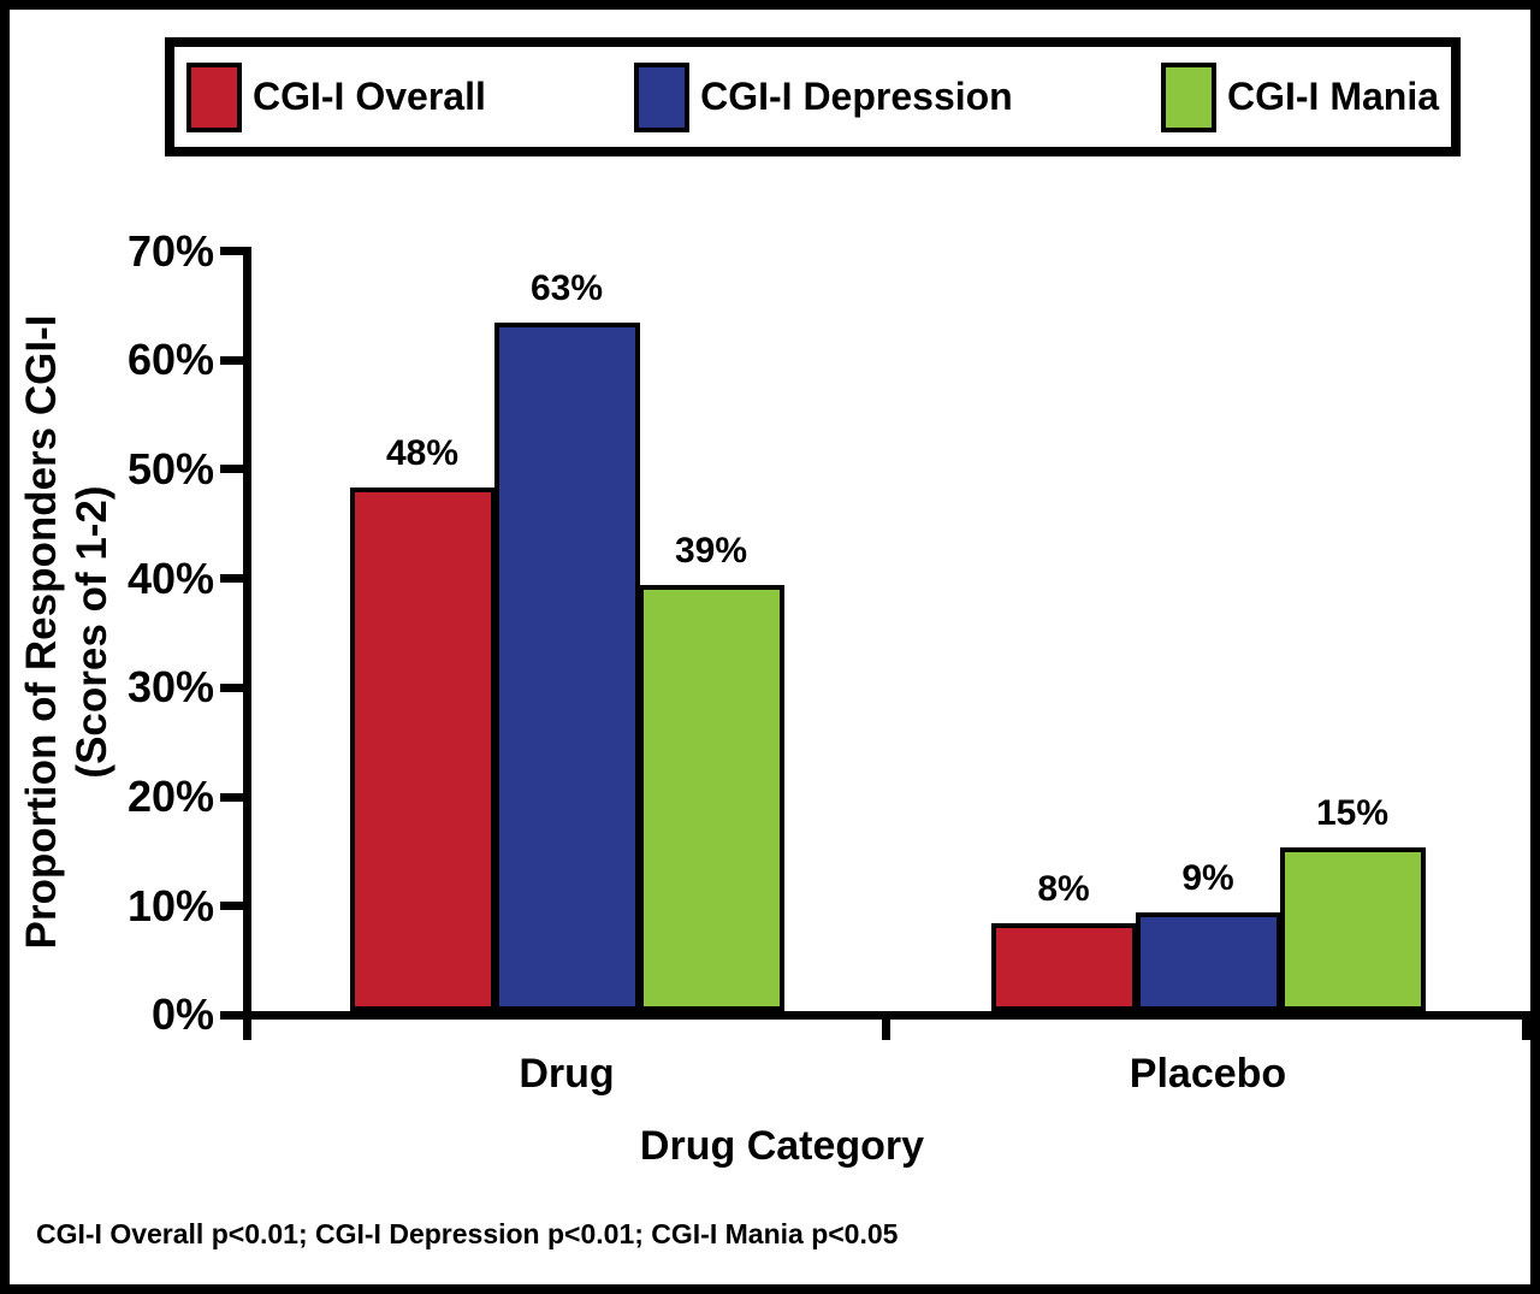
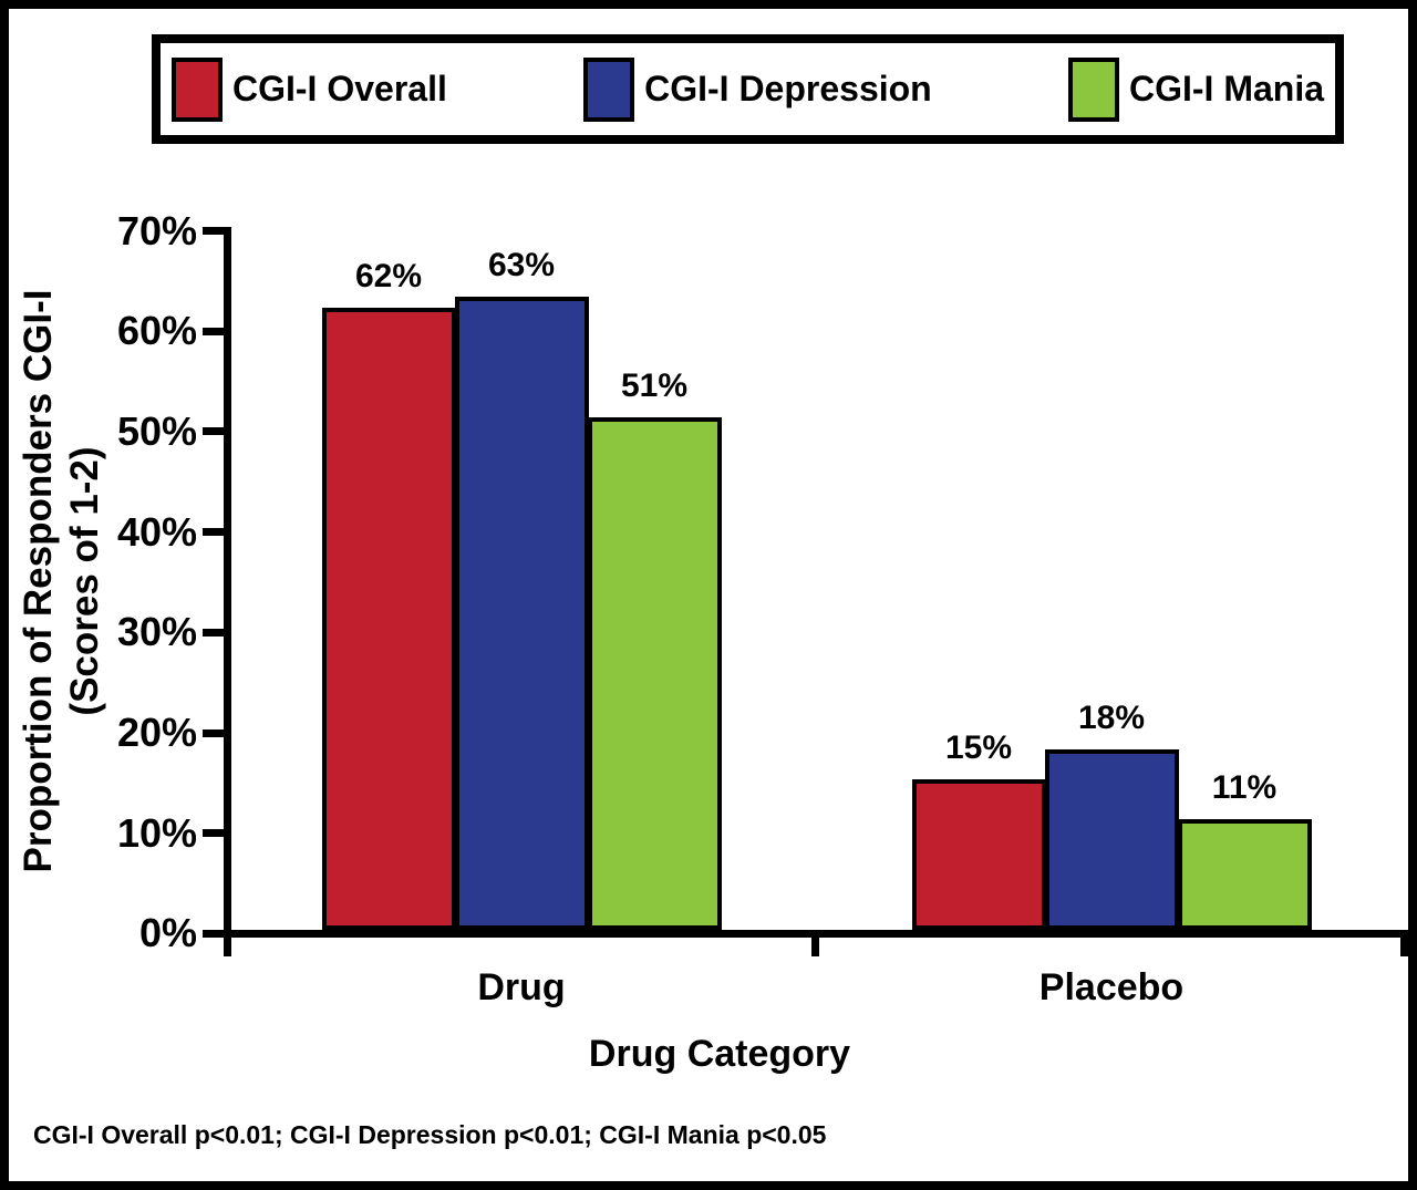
CGI-I Overall/Drug: 48% -> 62%
CGI-I Mania/Drug: 39% -> 51%
CGI-I Overall/Placebo: 8% -> 15%
CGI-I Depression/Placebo: 9% -> 18%
CGI-I Mania/Placebo: 15% -> 11%
